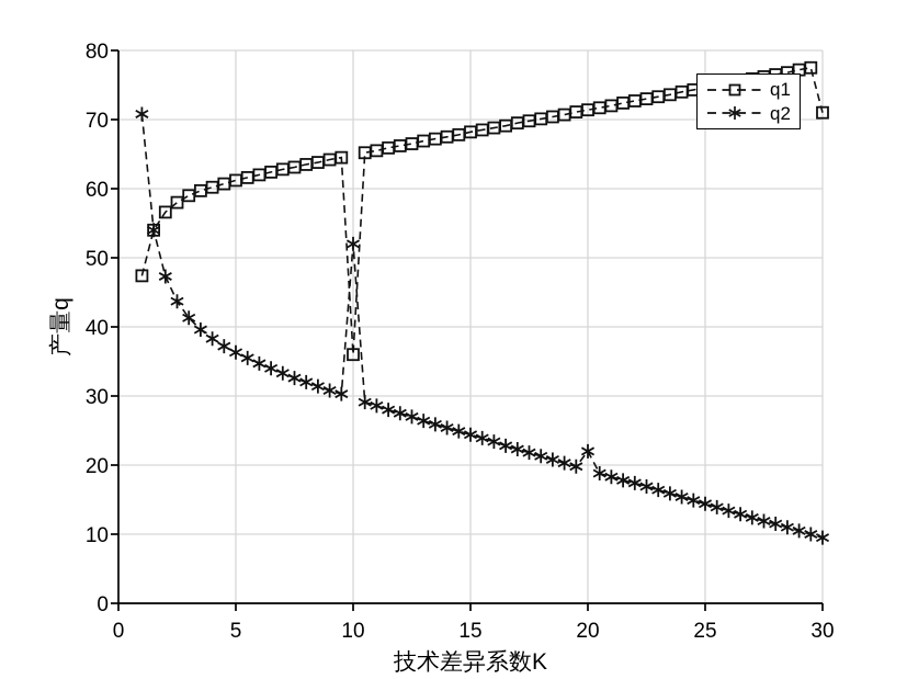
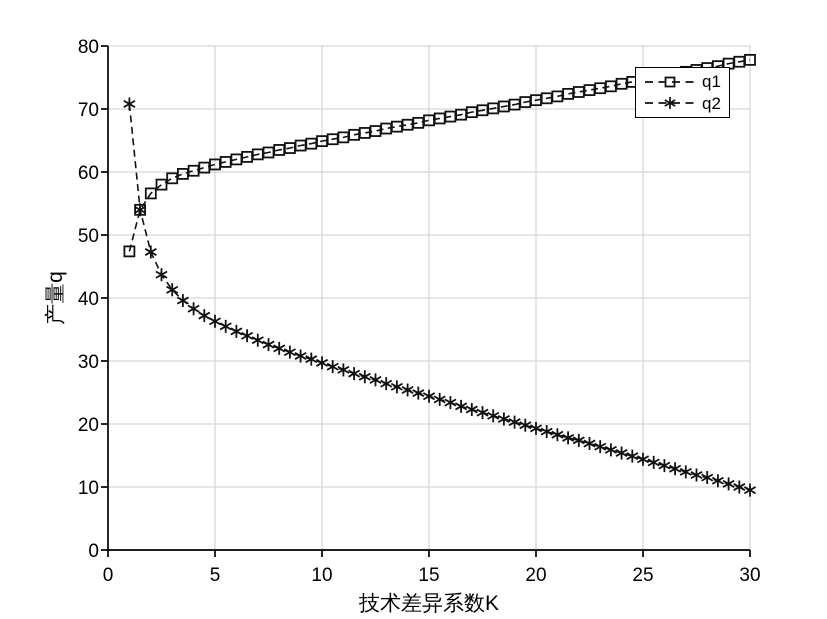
q1/10: 36 -> 65
q2/10: 52 -> 30
q2/20: 22 -> 19
q1/30: 71 -> 78
